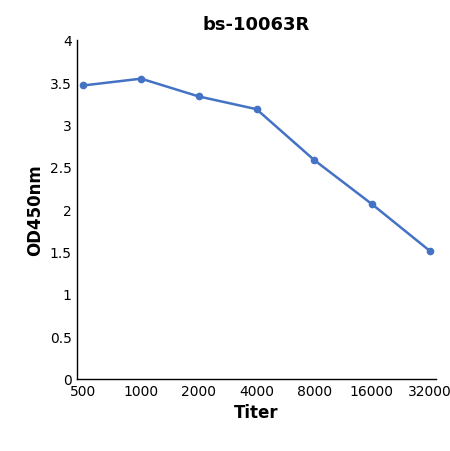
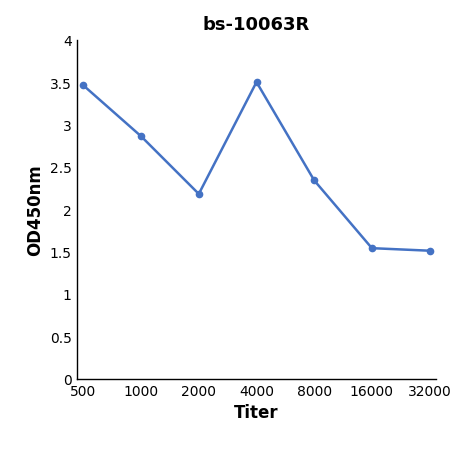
1000: 3.54 -> 2.86
2000: 3.33 -> 2.18
4000: 3.18 -> 3.50
8000: 2.58 -> 2.34
16000: 2.06 -> 1.54
